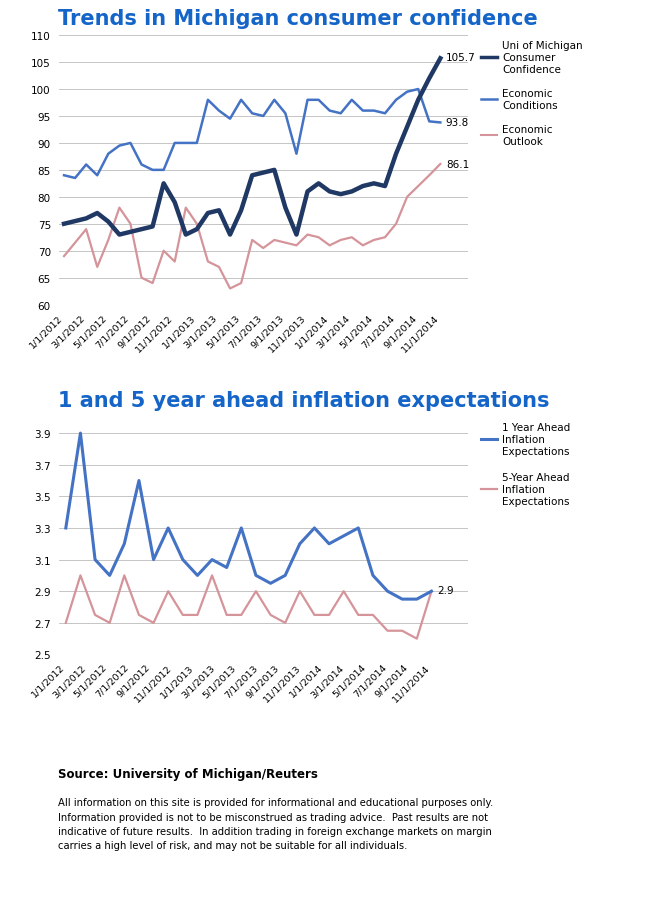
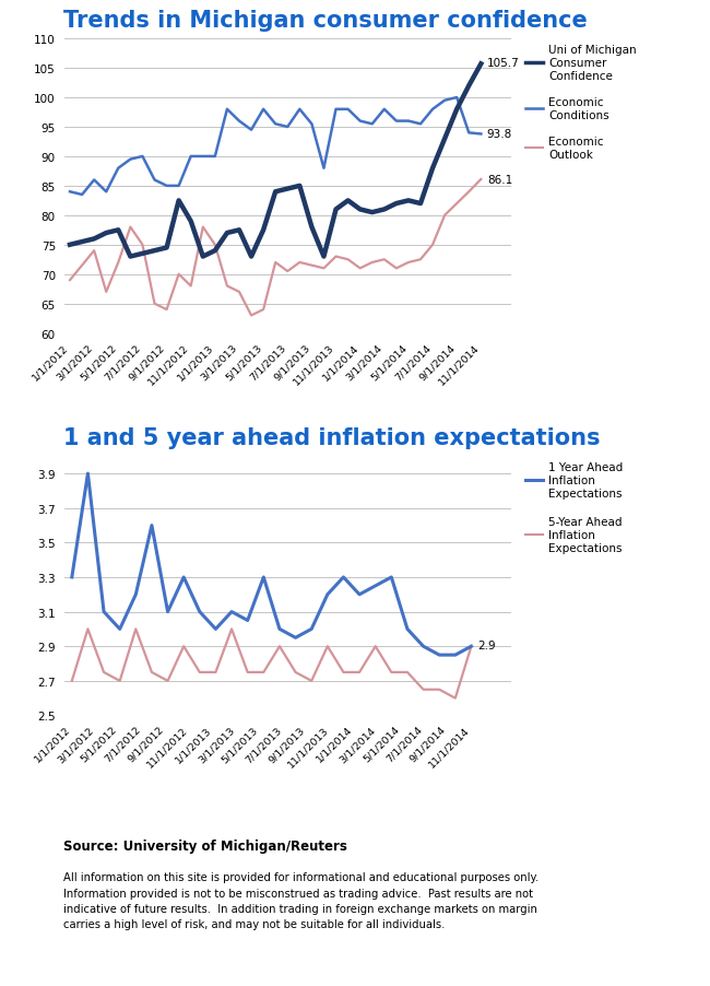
Trends in Michigan consumer confidence/Uni of Michigan Consumer Confidence/5/1/2012: 75.4 -> 77.5
